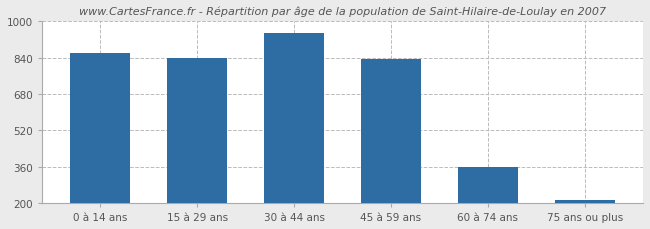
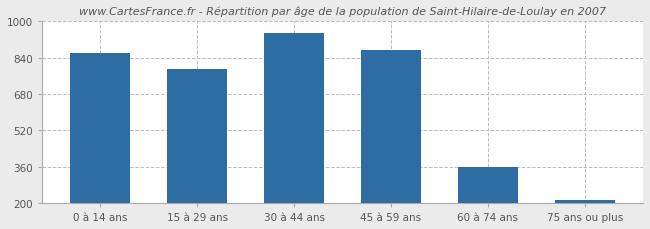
15 à 29 ans: 840 -> 790
45 à 59 ans: 835 -> 872
